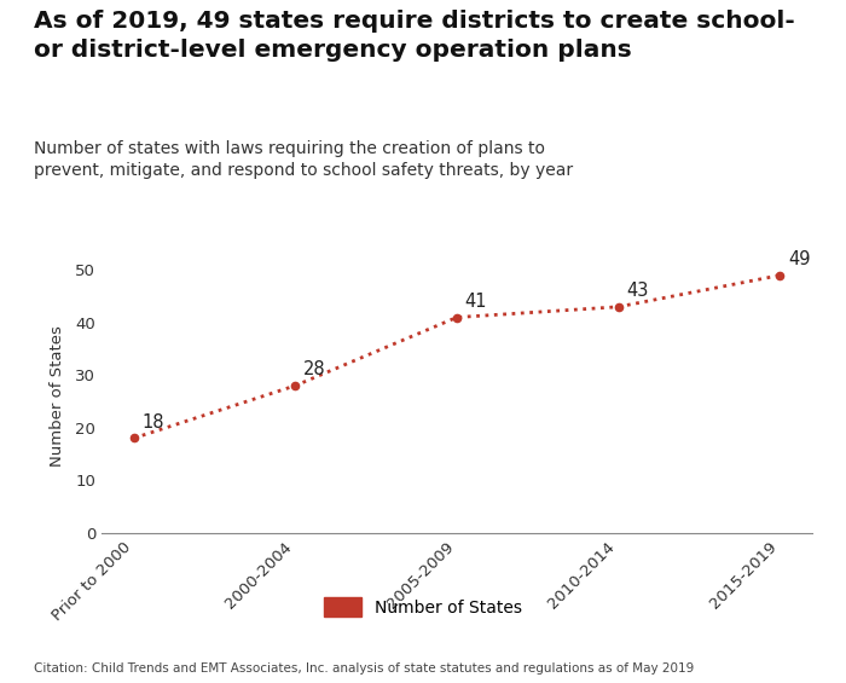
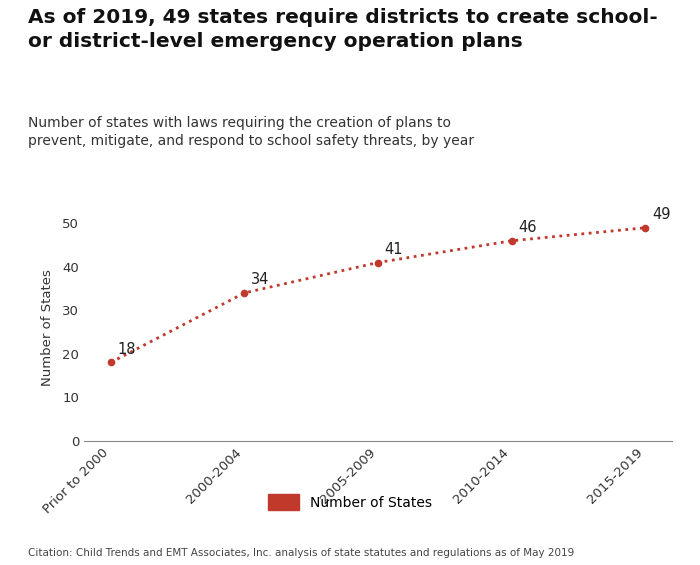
2000-2004: 28 -> 34
2010-2014: 43 -> 46
